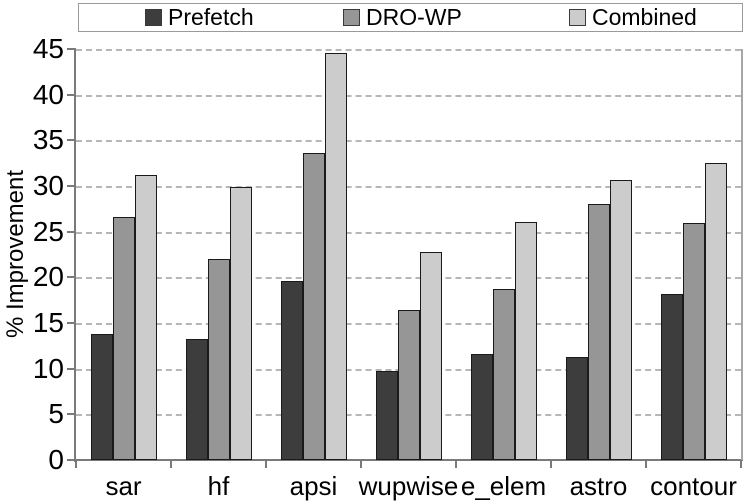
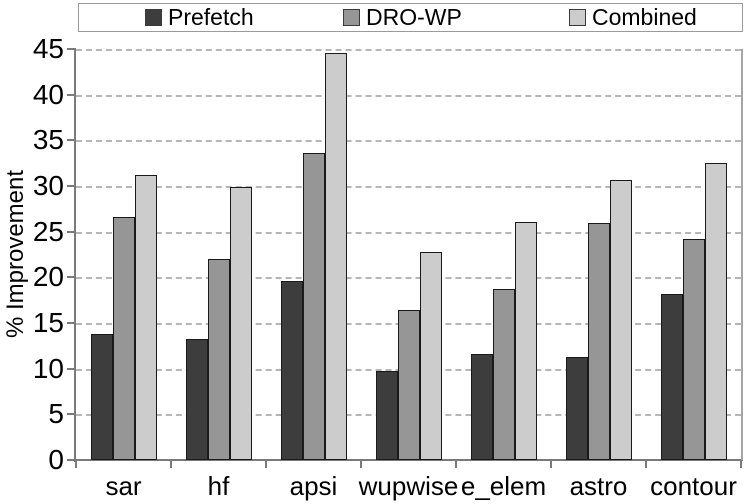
DRO-WP/astro: 28 -> 26
DRO-WP/contour: 26 -> 24
